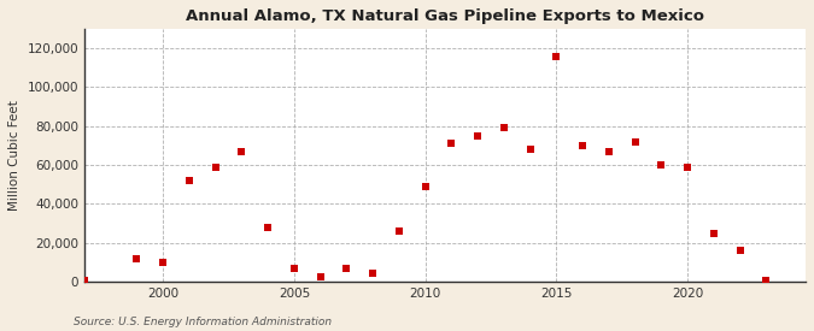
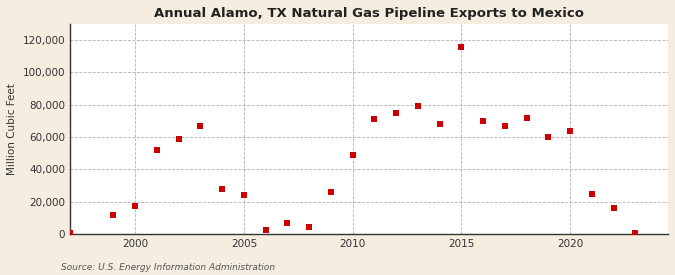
2000: 10,000 -> 17,000
2005: 7,000 -> 24,000
2020: 59,000 -> 64,000
